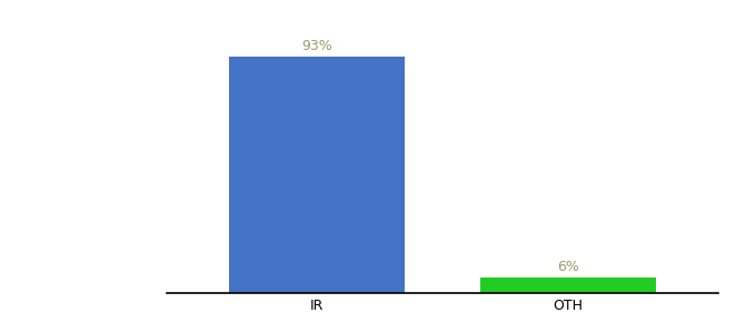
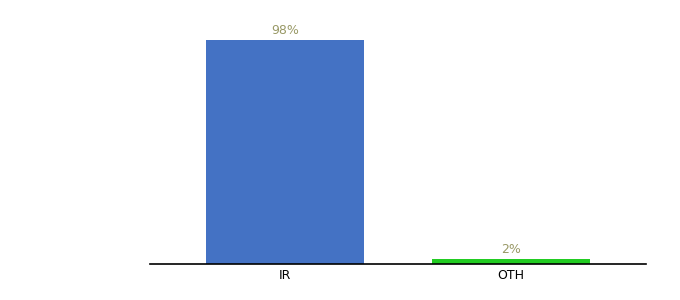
IR: 93% -> 98%
OTH: 6% -> 2%
